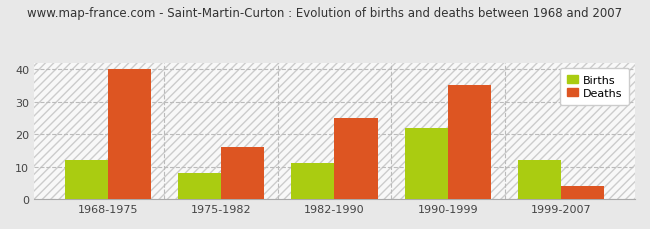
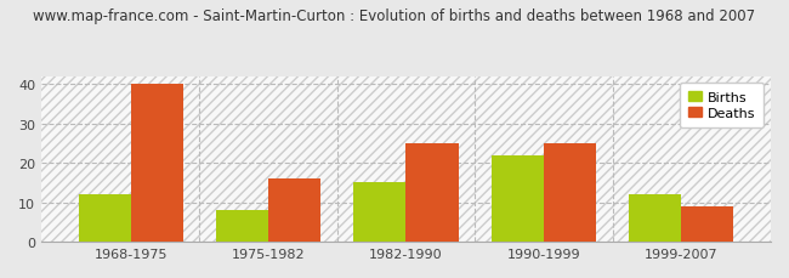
Births/1982-1990: 11 -> 15
Deaths/1990-1999: 35 -> 25
Deaths/1999-2007: 4 -> 9
